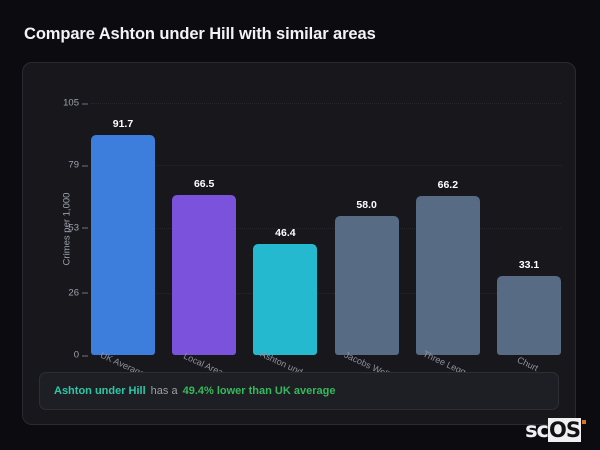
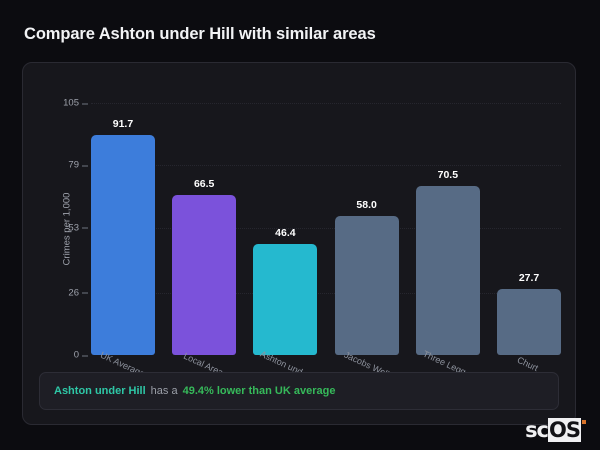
Three Legg...: 66.2 -> 70.5
Churt: 33.1 -> 27.7
